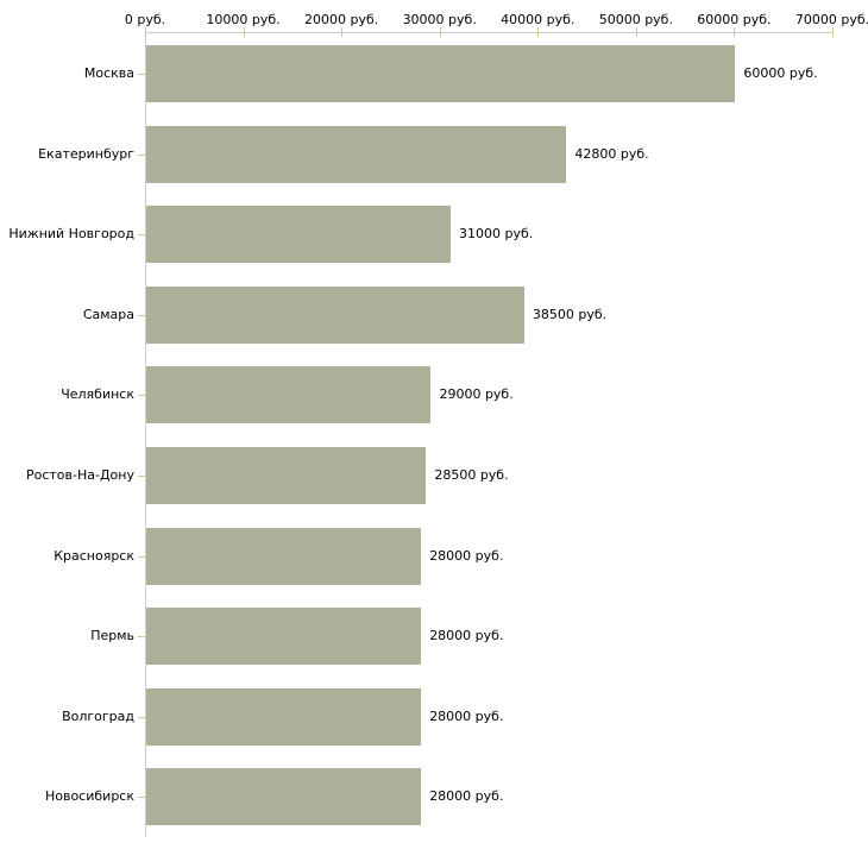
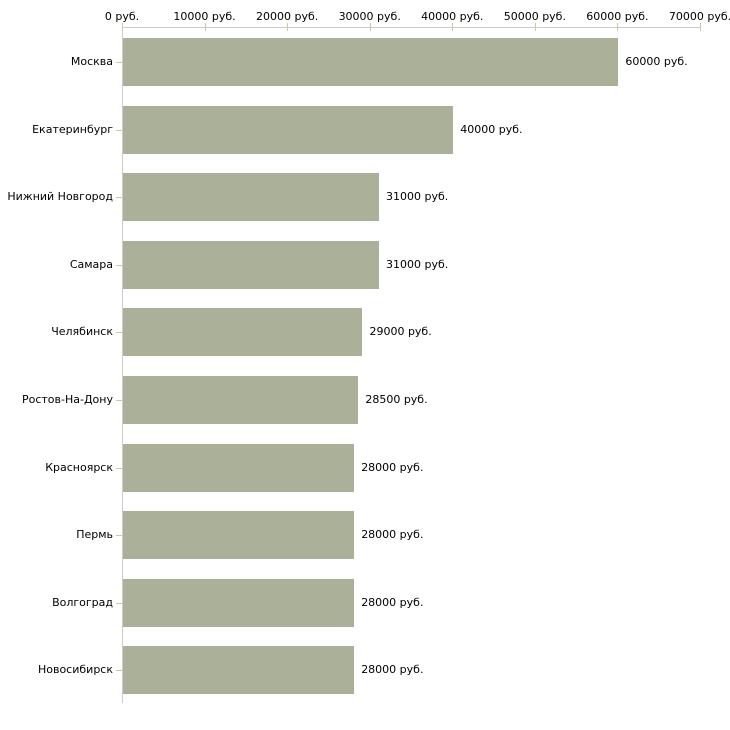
Екатеринбург: 42800 -> 40000
Самара: 38500 -> 31000
